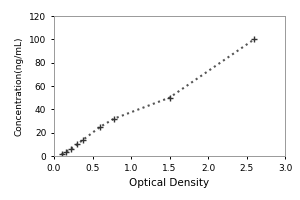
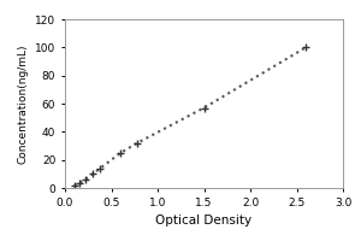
1.5: 50 -> 57
